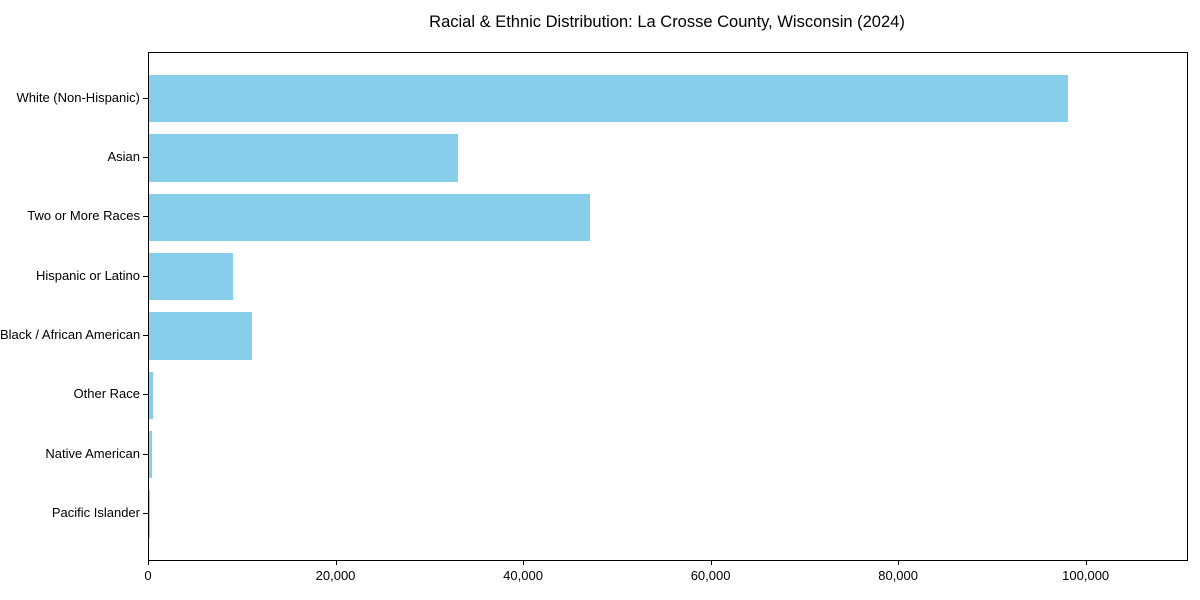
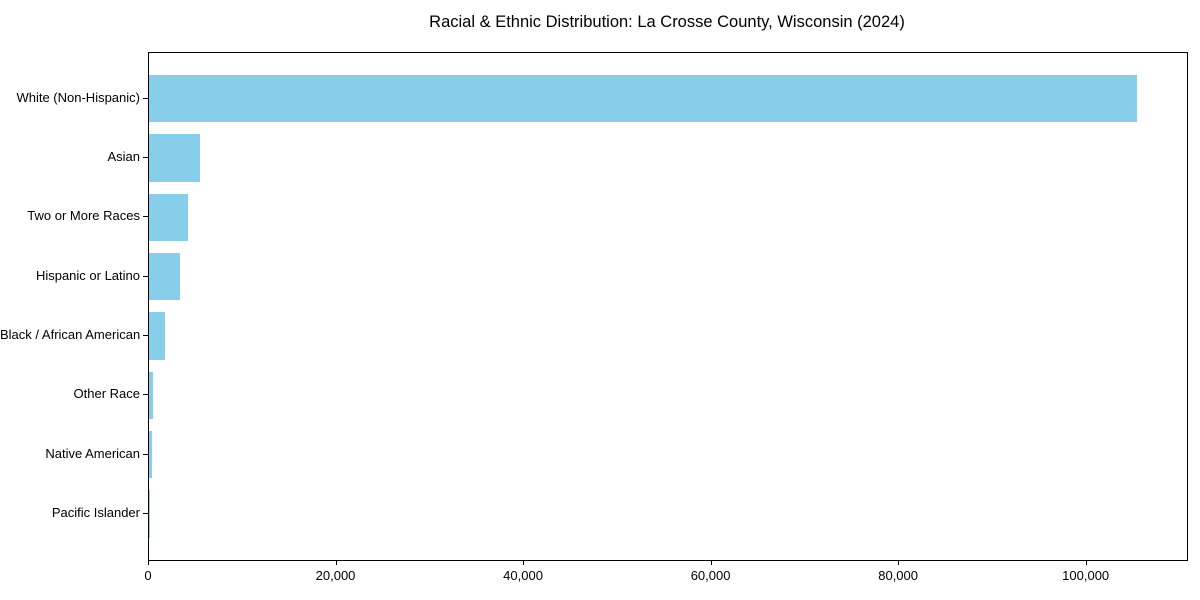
White (Non-Hispanic): 98000 -> 105000
Asian: 33000 -> 5000
Two or More Races: 47000 -> 4000
Hispanic or Latino: 9000 -> 3000
Black / African American: 11000 -> 2000
